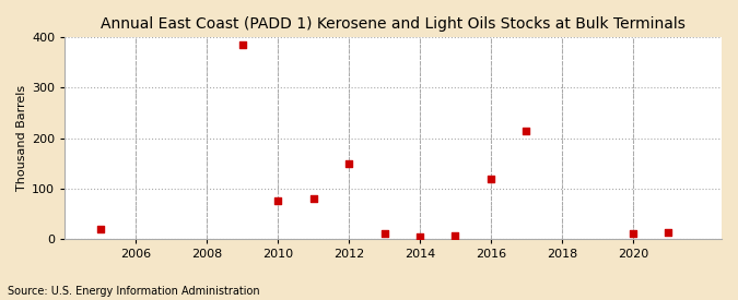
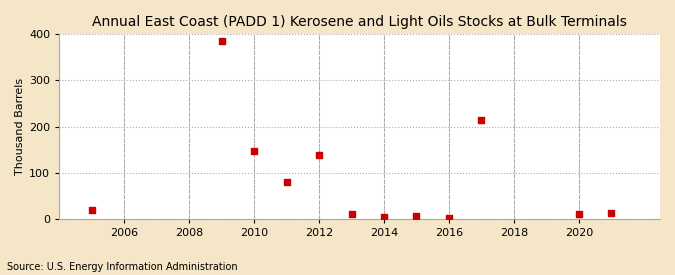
2010: 75 -> 148
2012: 150 -> 138
2016: 120 -> 3
